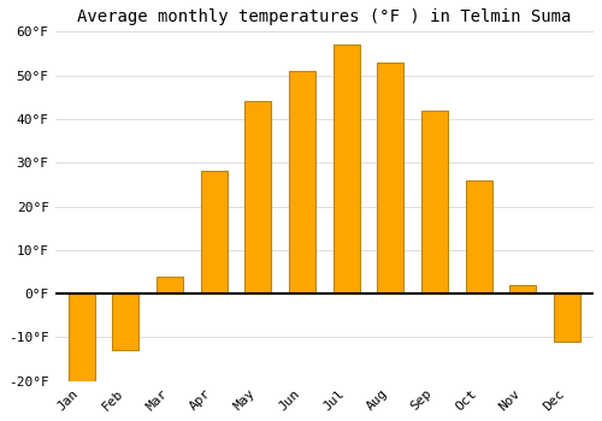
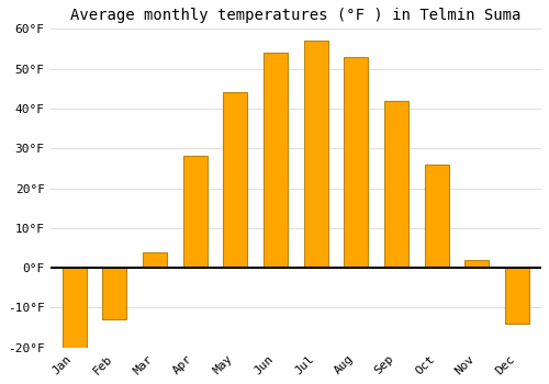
Jun: 51°F -> 54°F
Dec: -11°F -> -14°F
